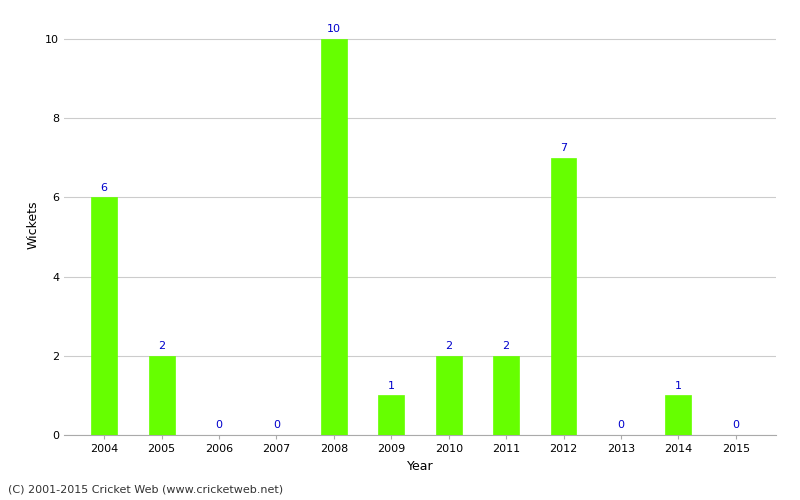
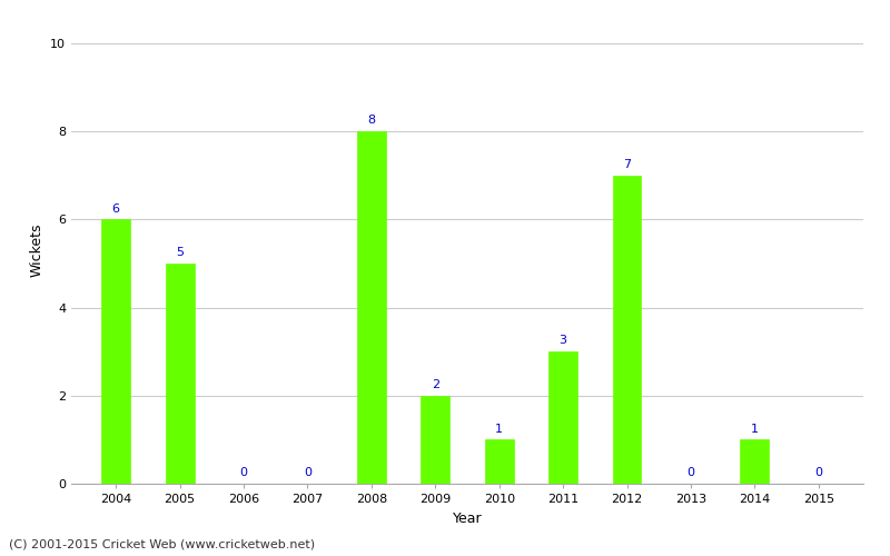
2005: 2 -> 5
2008: 10 -> 8
2009: 1 -> 2
2010: 2 -> 1
2011: 2 -> 3
